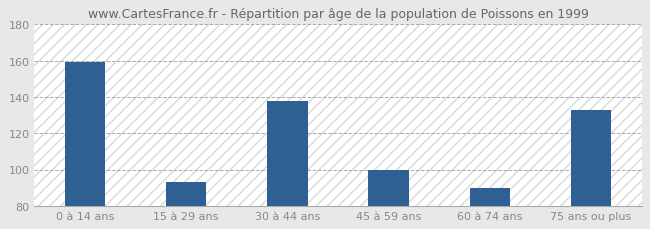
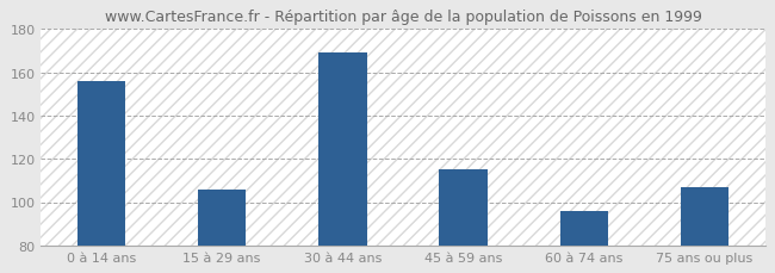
0 à 14 ans: 159 -> 156
15 à 29 ans: 93 -> 106
30 à 44 ans: 138 -> 169
45 à 59 ans: 100 -> 115
60 à 74 ans: 90 -> 96
75 ans ou plus: 133 -> 107
